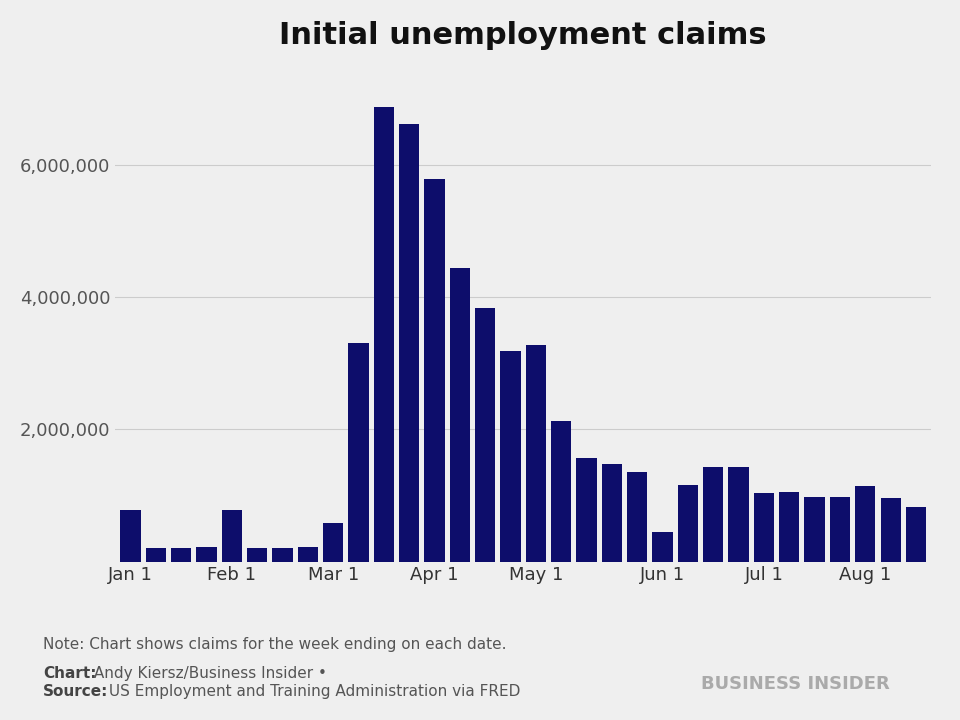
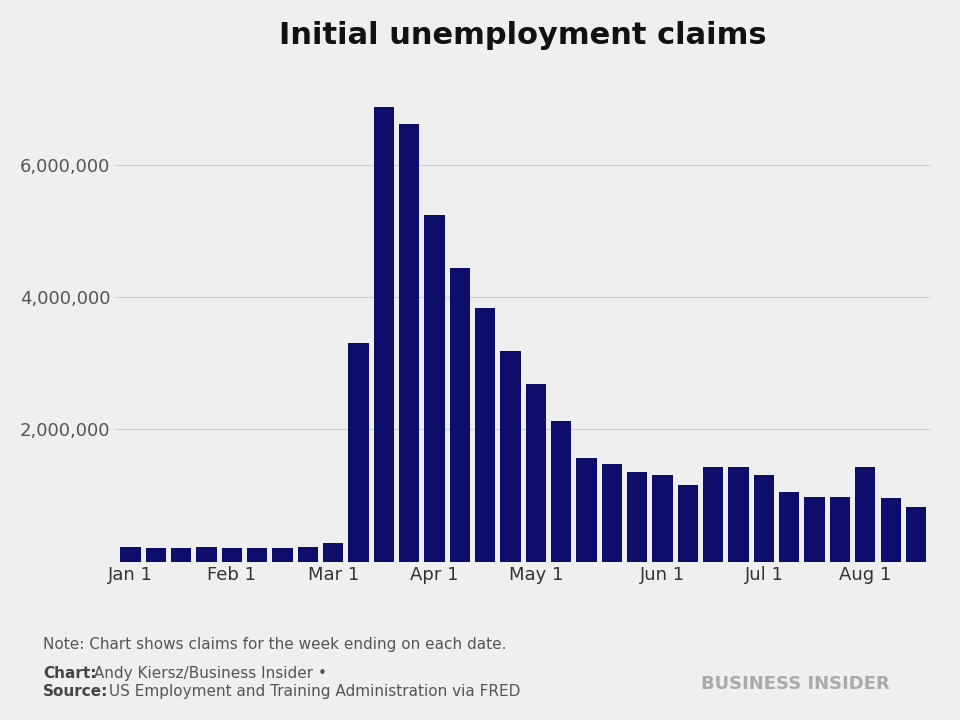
Jan 1: 780,000 -> 210,000
Feb 1: 780,000 -> 200,000
Mar 1: 580,000 -> 280,000
Apr 1: 5,780,000 -> 5,240,000
May 1: 3,280,000 -> 2,690,000
Jun 1: 440,000 -> 1,310,000
Jul 1: 1,040,000 -> 1,310,000
Aug 1: 1,140,000 -> 1,430,000
